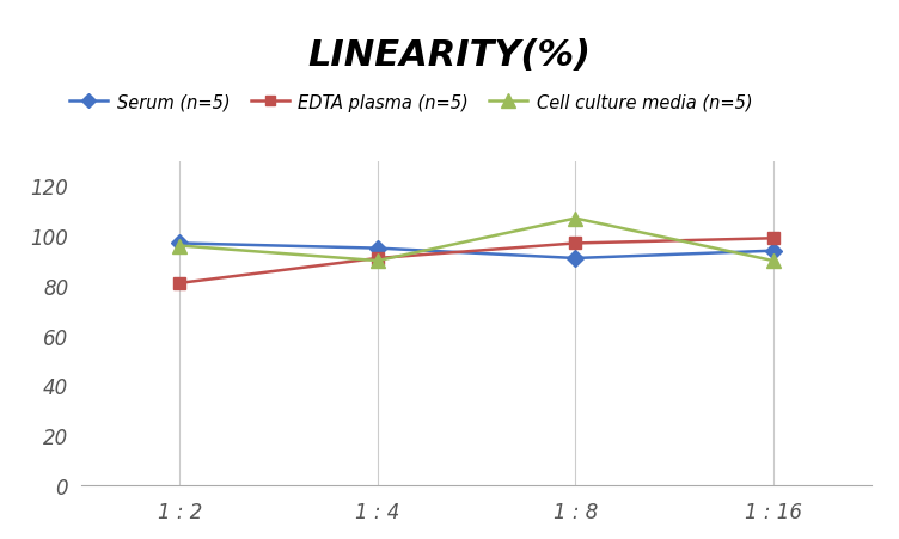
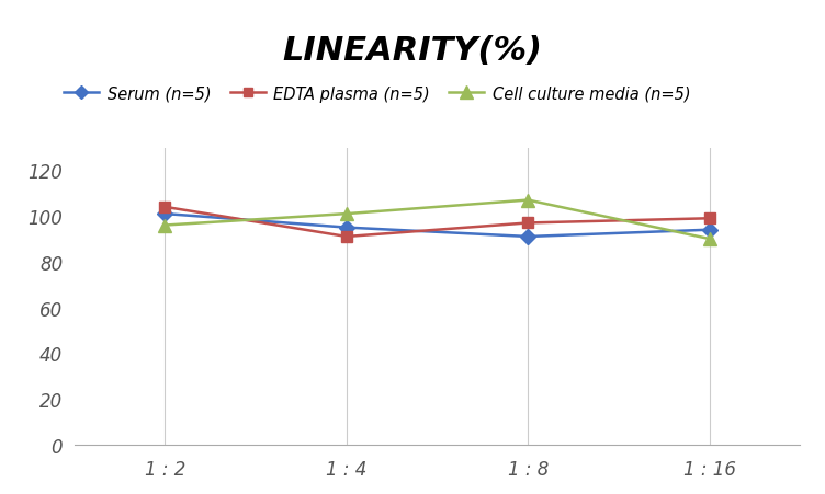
Serum (n=5)/1 : 2: 97 -> 101
EDTA plasma (n=5)/1 : 2: 81 -> 104
Cell culture media (n=5)/1 : 4: 90 -> 101
